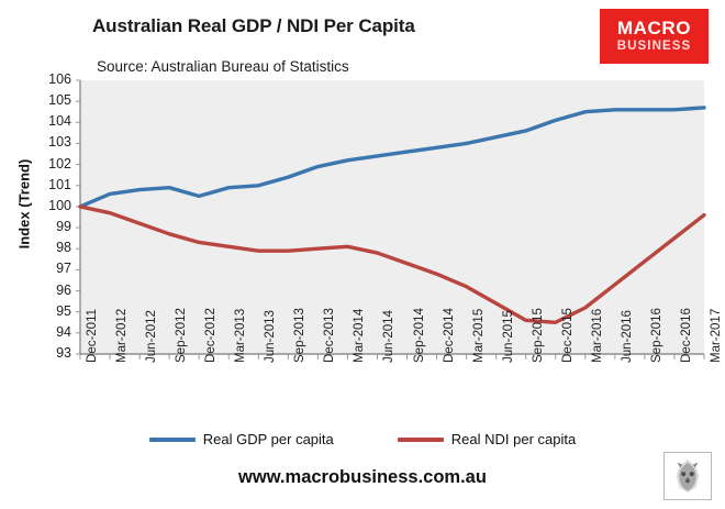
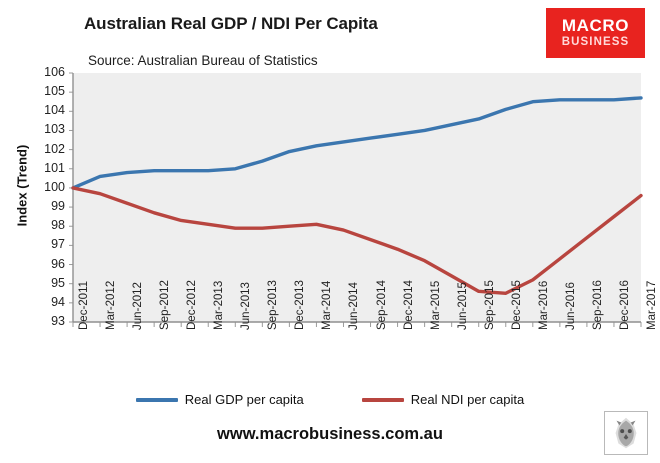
Real GDP per capita/Dec-2012: 100.5 -> 100.9
